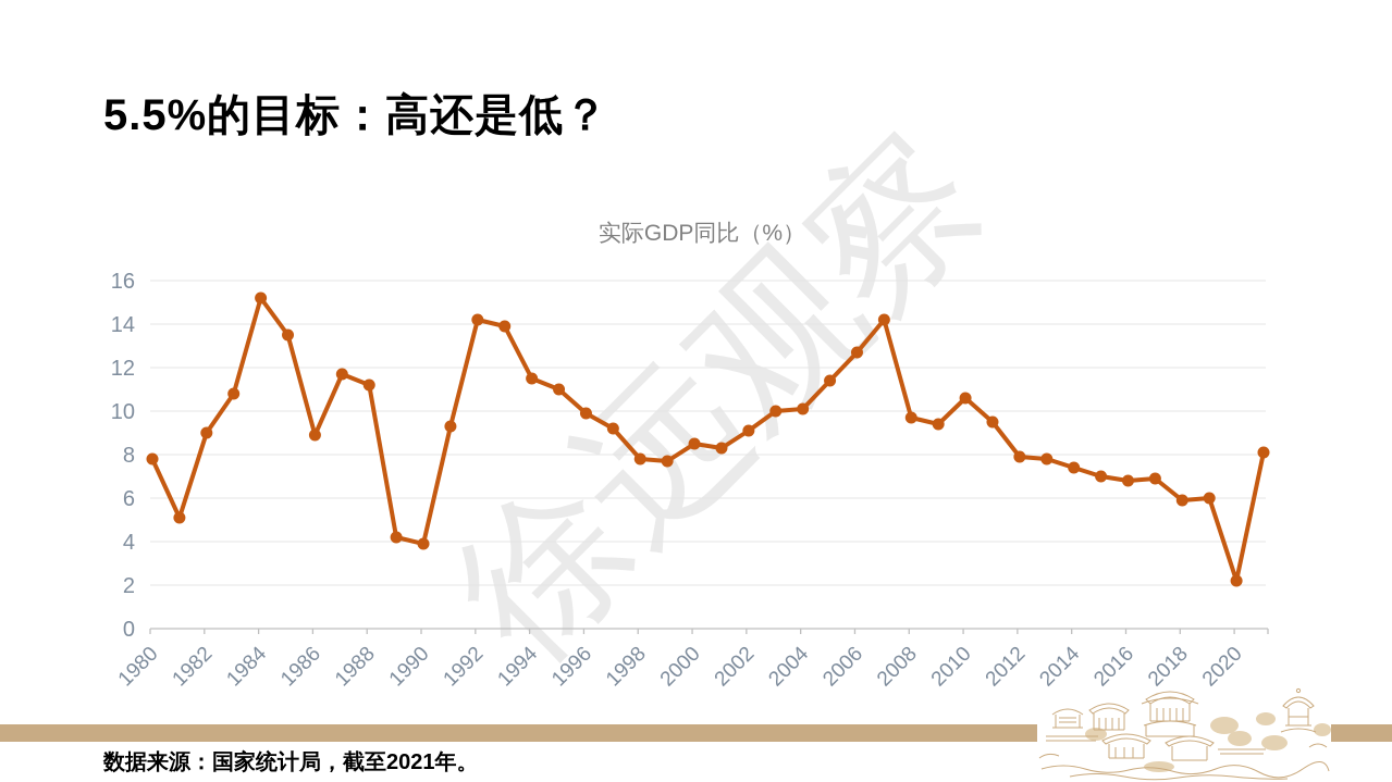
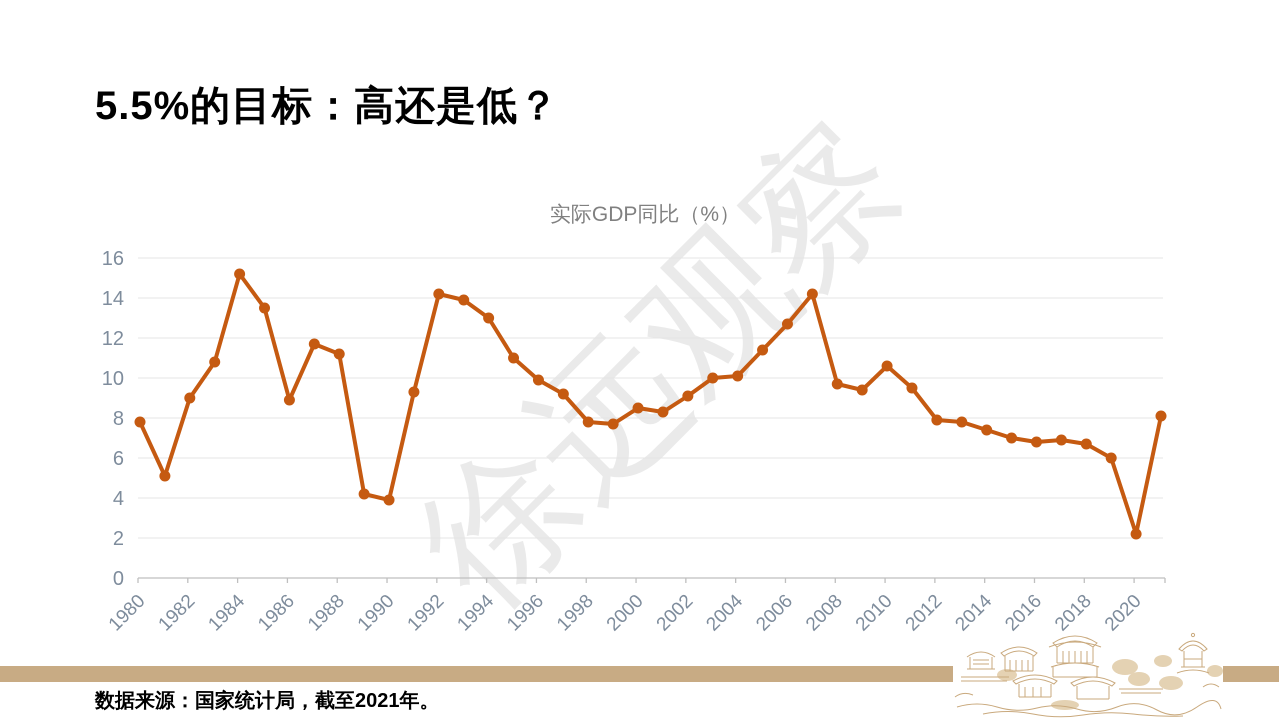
1994: 11.5 -> 13.0
2018: 5.9 -> 6.7
